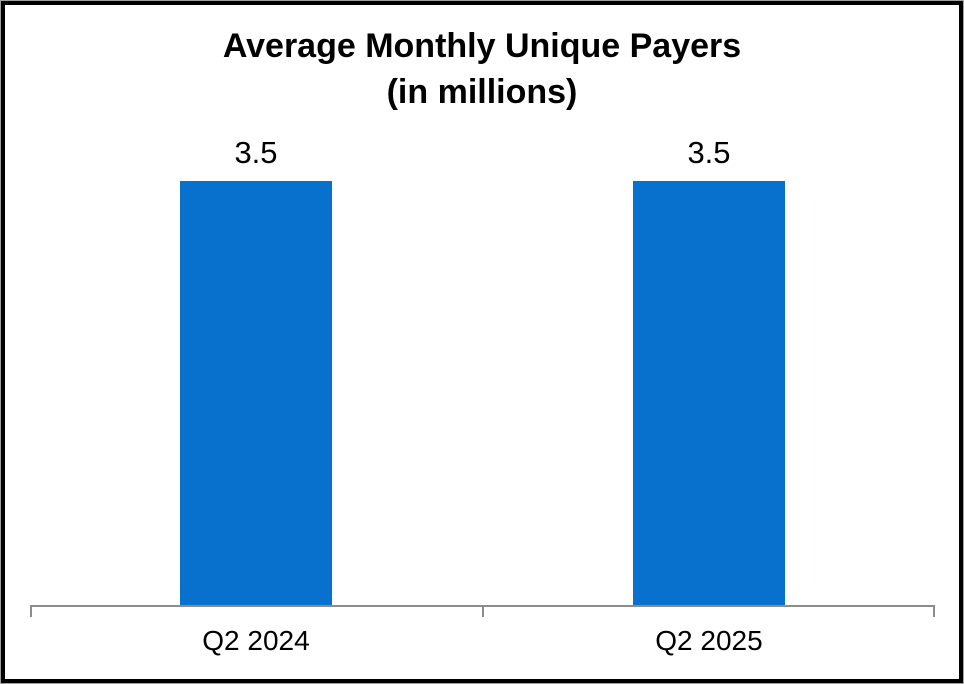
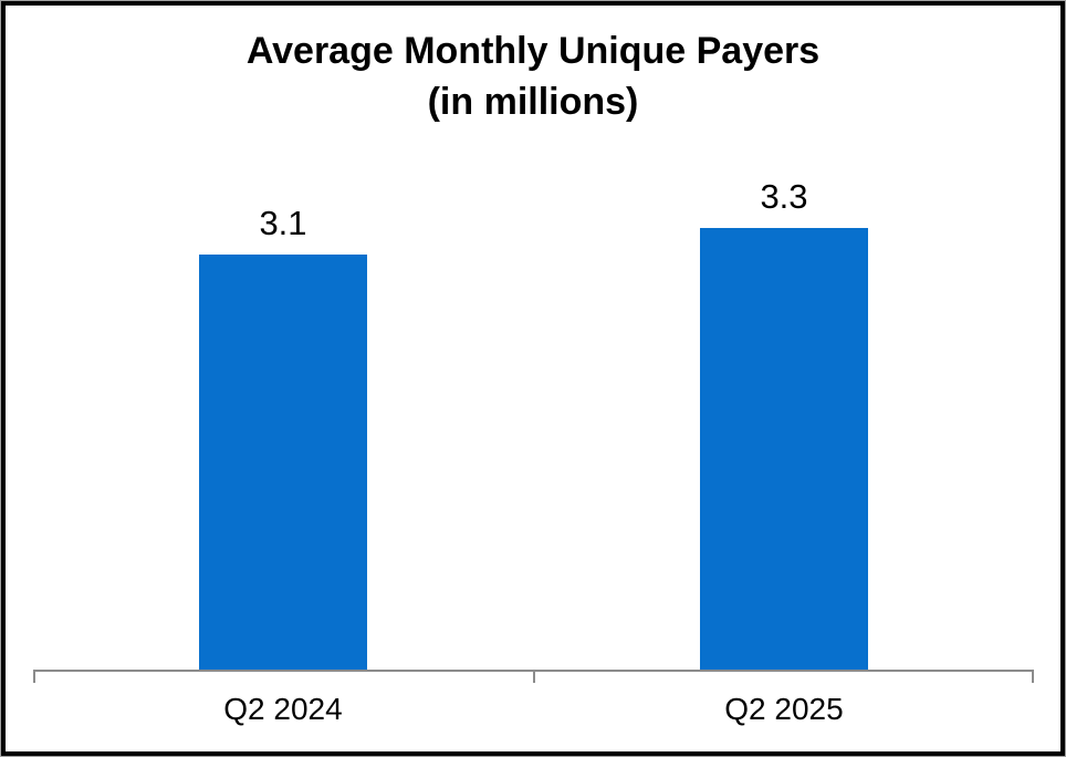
Q2 2024: 3.5 -> 3.1
Q2 2025: 3.5 -> 3.3
